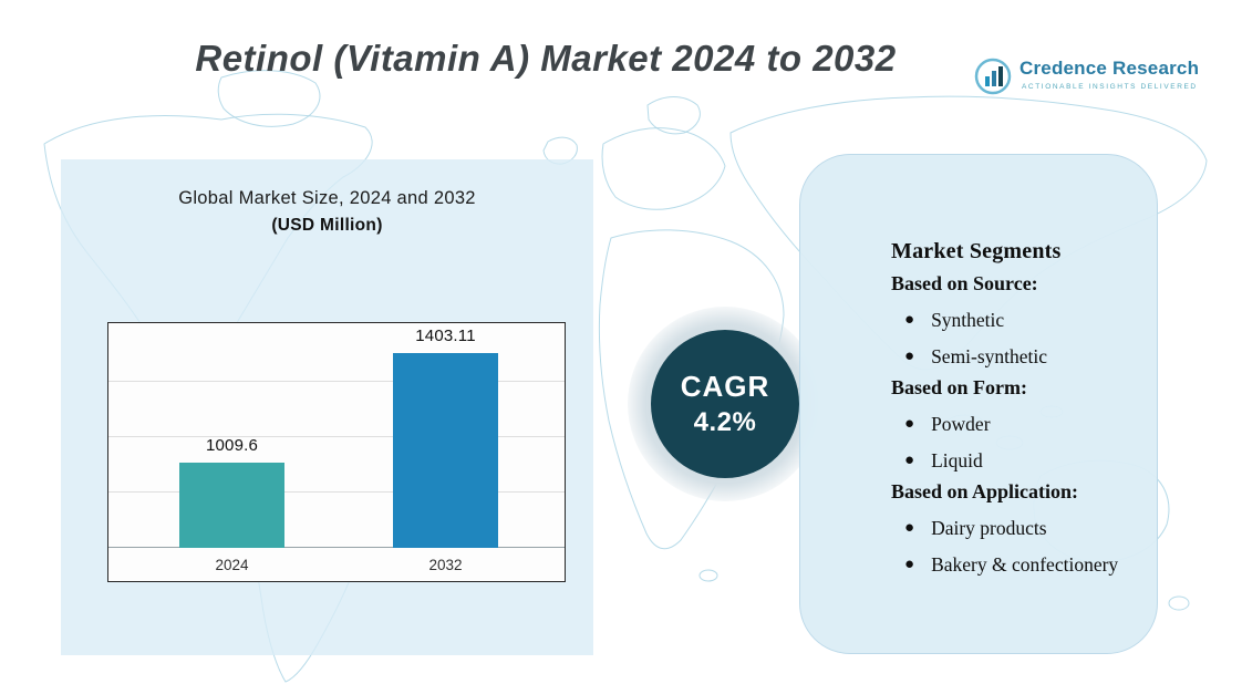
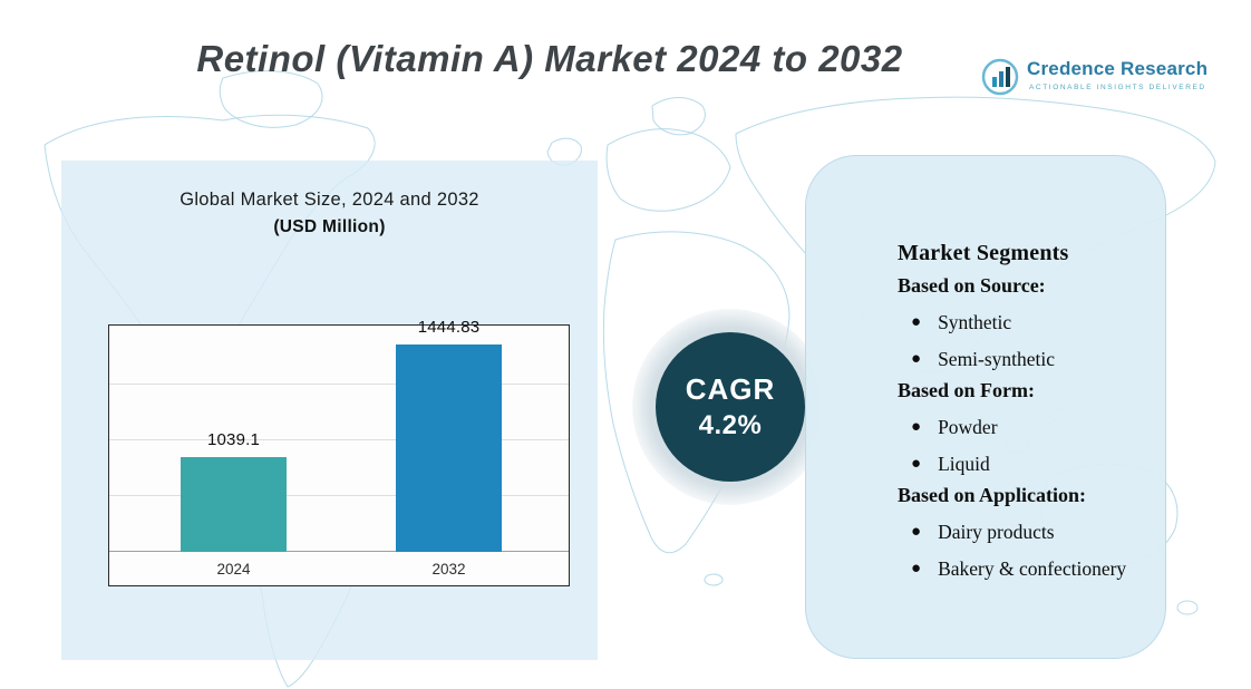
2024: 1009.6 -> 1039.1
2032: 1403.11 -> 1444.83
